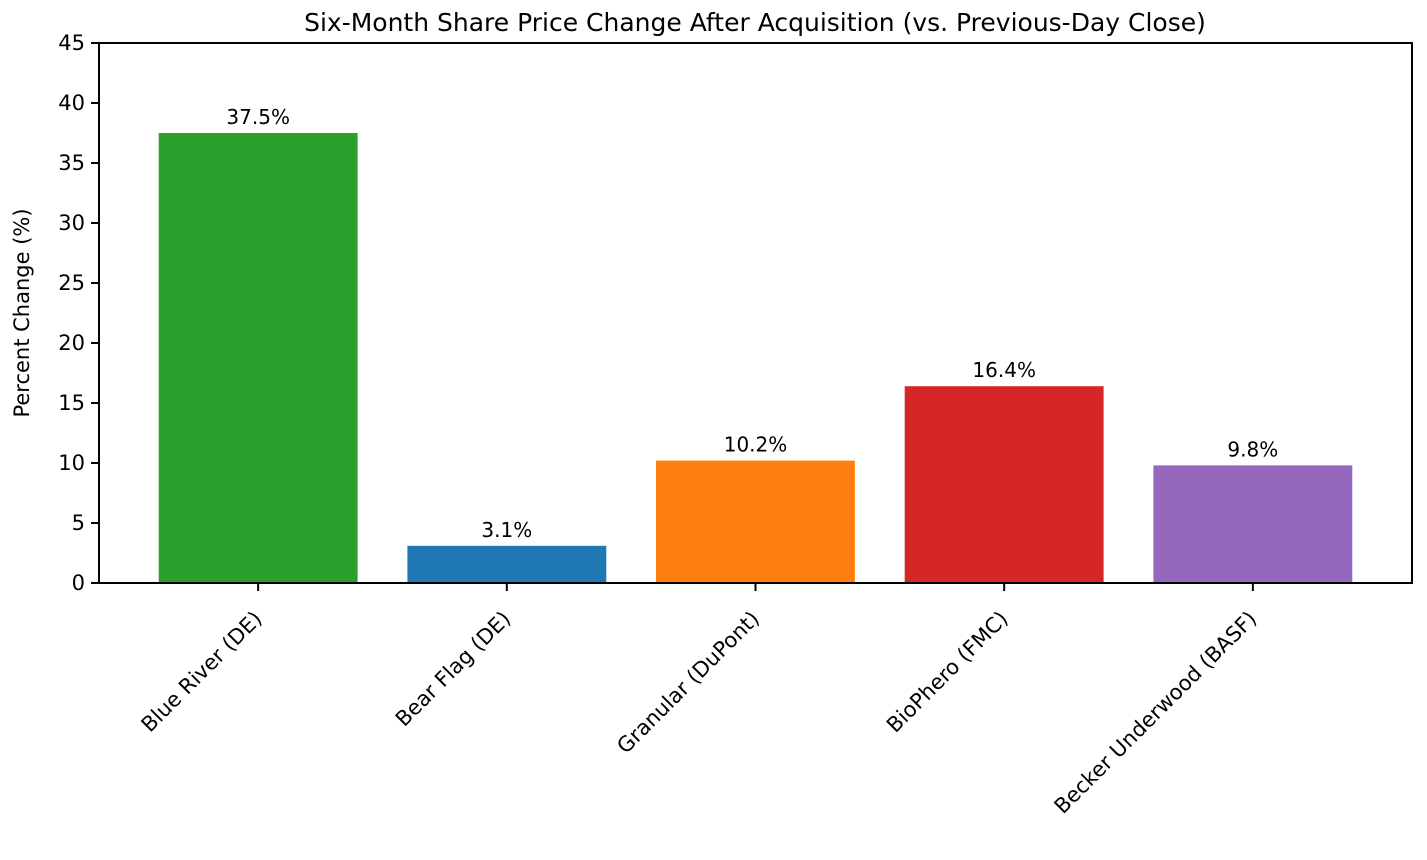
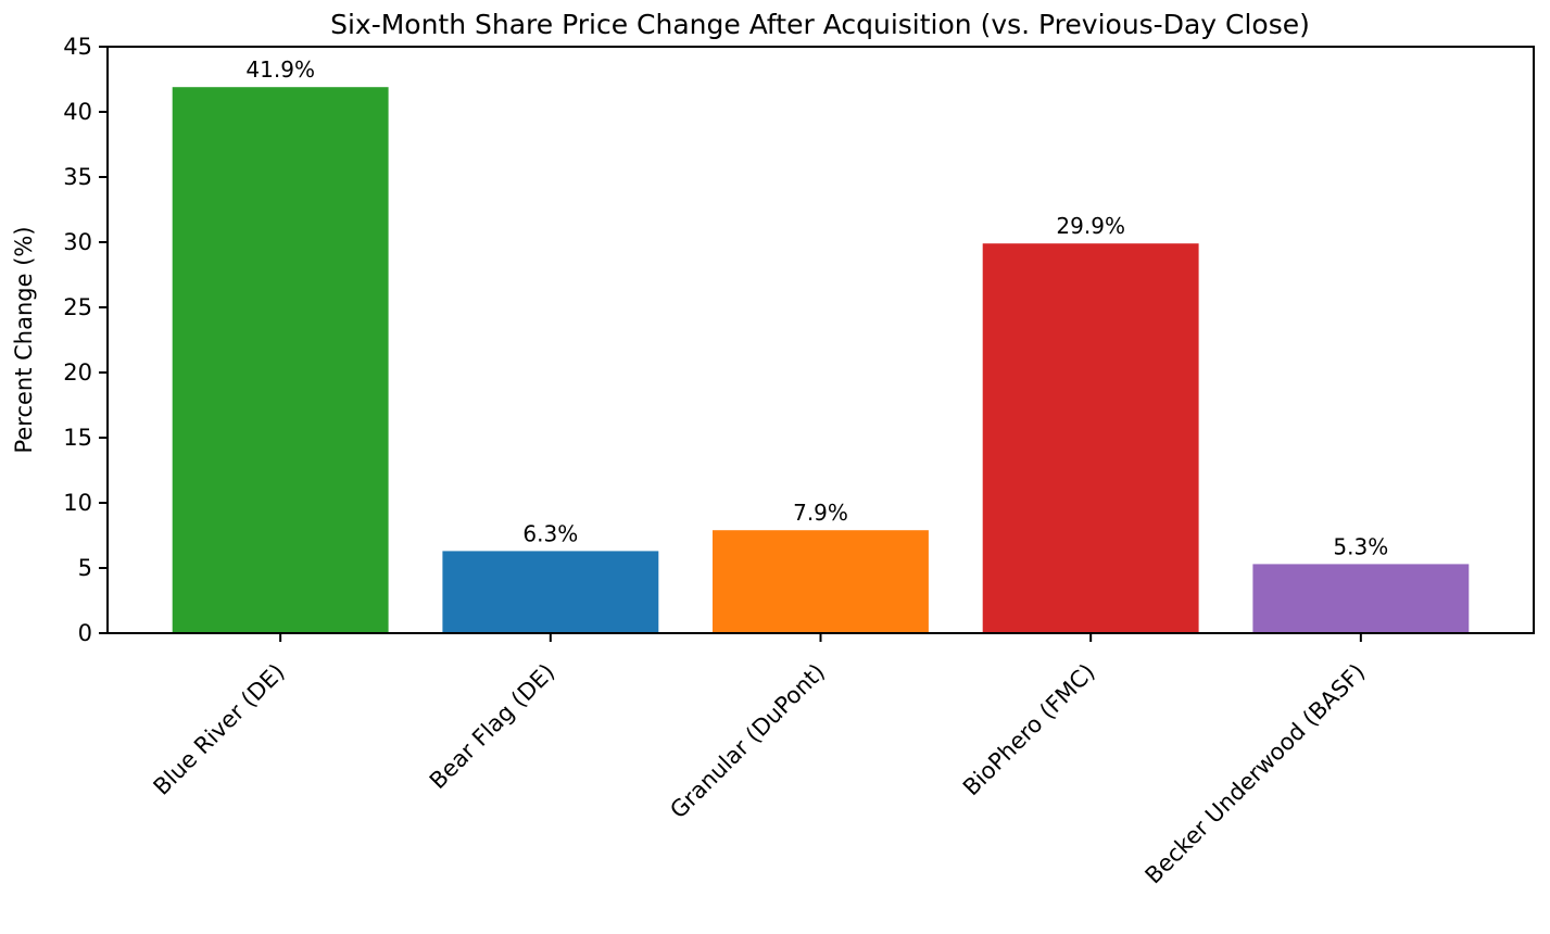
Blue River (DE): 37.5% -> 41.9%
Bear Flag (DE): 3.1% -> 6.3%
Granular (DuPont): 10.2% -> 7.9%
BioPhero (FMC): 16.4% -> 29.9%
Becker Underwood (BASF): 9.8% -> 5.3%
